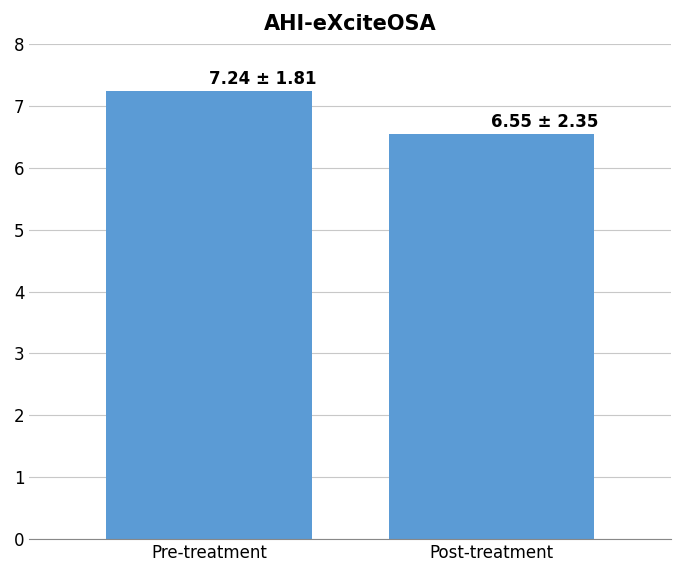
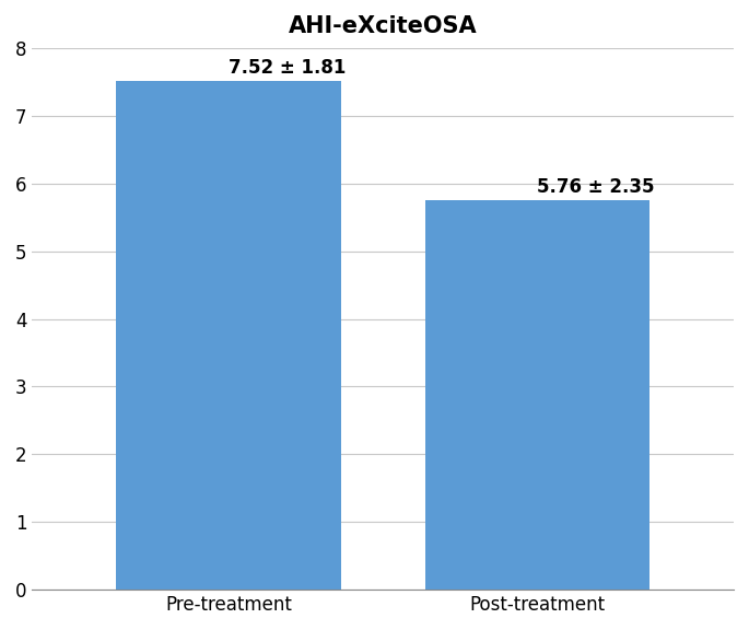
Pre-treatment: 7.24 -> 7.52
Post-treatment: 6.55 -> 5.76
